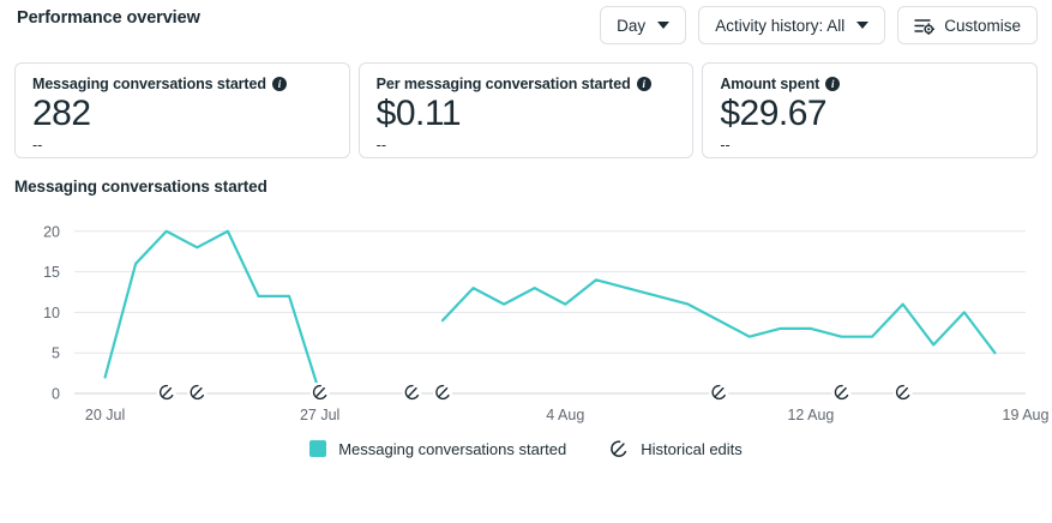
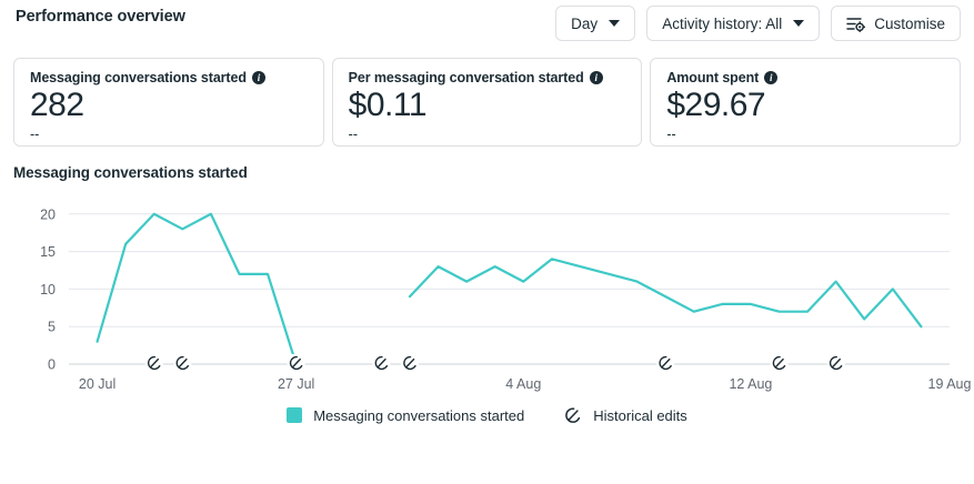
20 Jul: 2 -> 3
